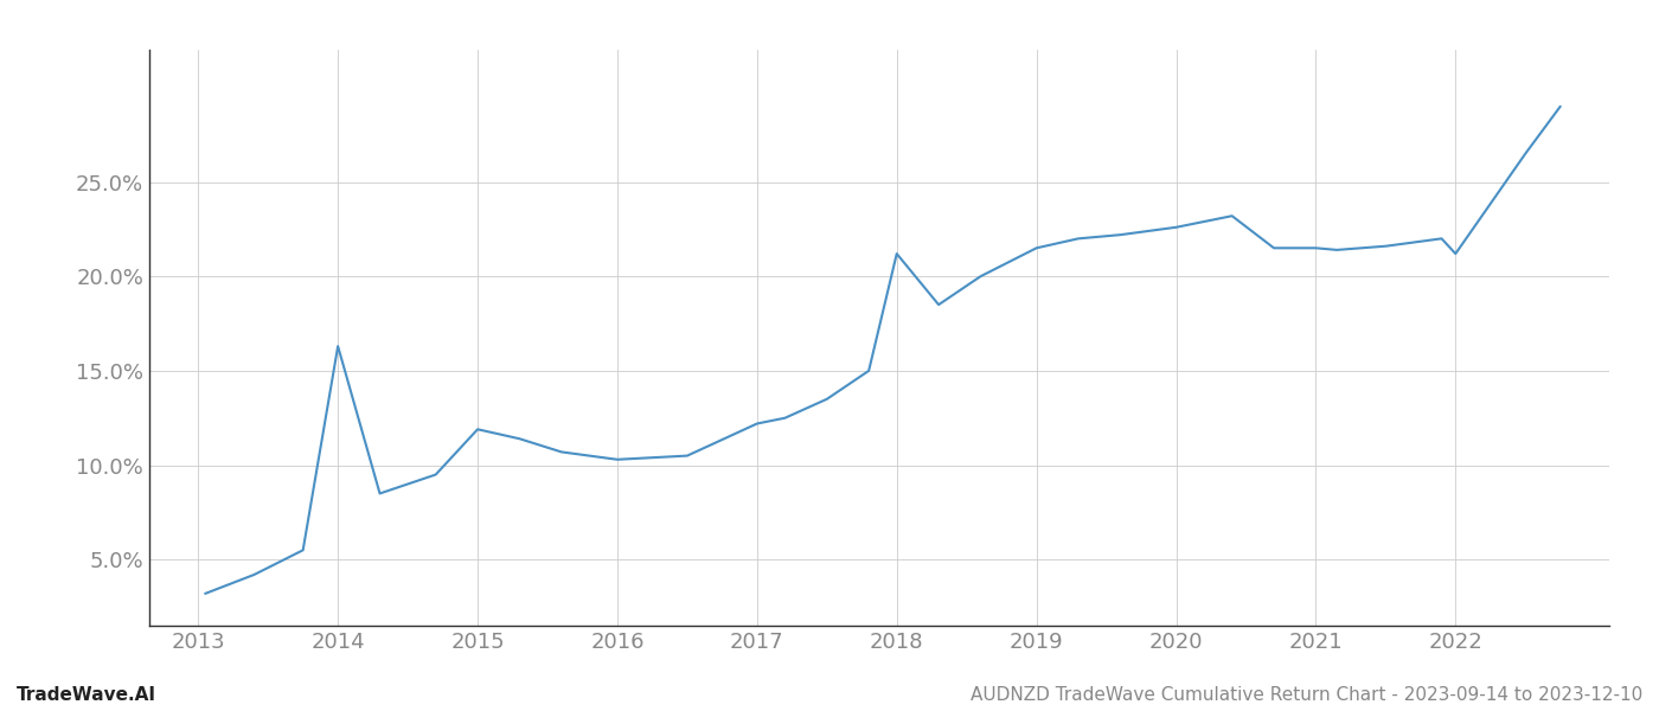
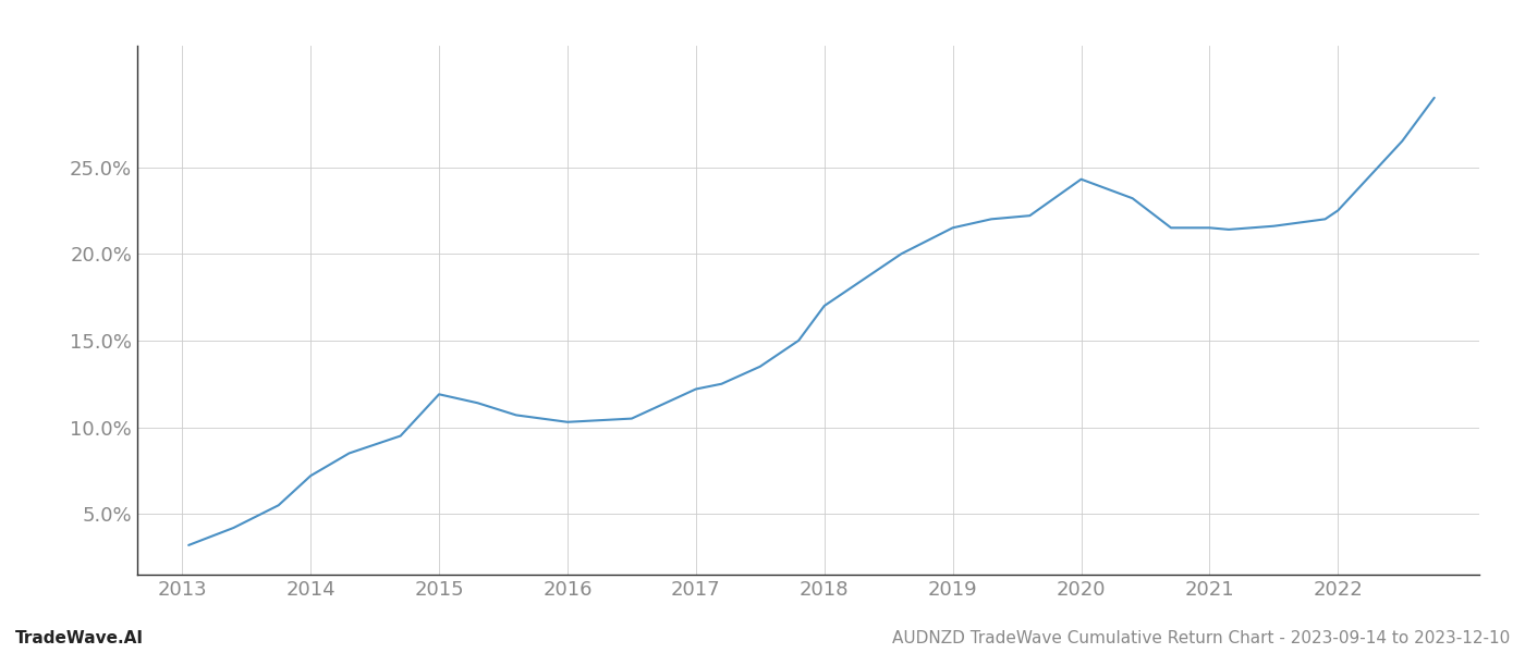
2014: 16.3% -> 7.2%
2018: 21.2% -> 17.0%
2020: 22.6% -> 24.3%
2022: 21.2% -> 22.5%
